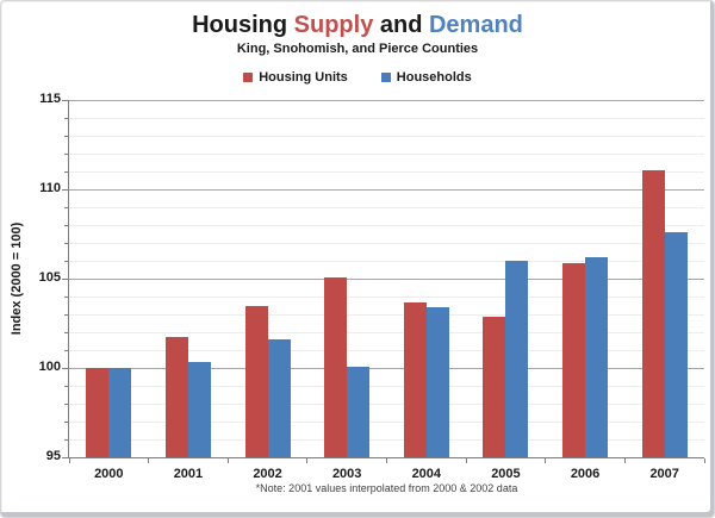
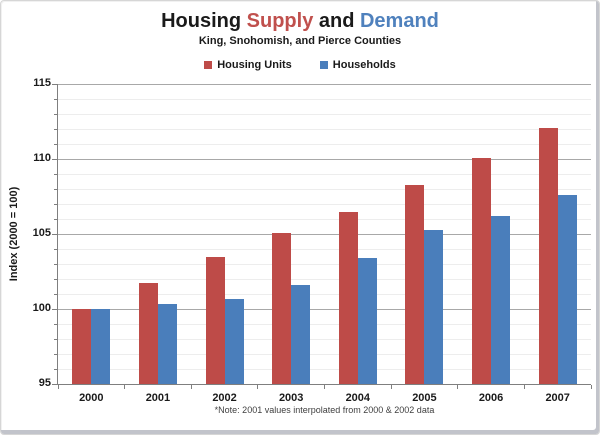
Households/2002: 101.6 -> 100.7
Households/2003: 100.1 -> 101.6
Housing Units/2004: 103.7 -> 106.5
Housing Units/2005: 102.9 -> 108.3
Households/2005: 106.0 -> 105.3
Housing Units/2006: 105.9 -> 110.1
Housing Units/2007: 111.1 -> 112.1
